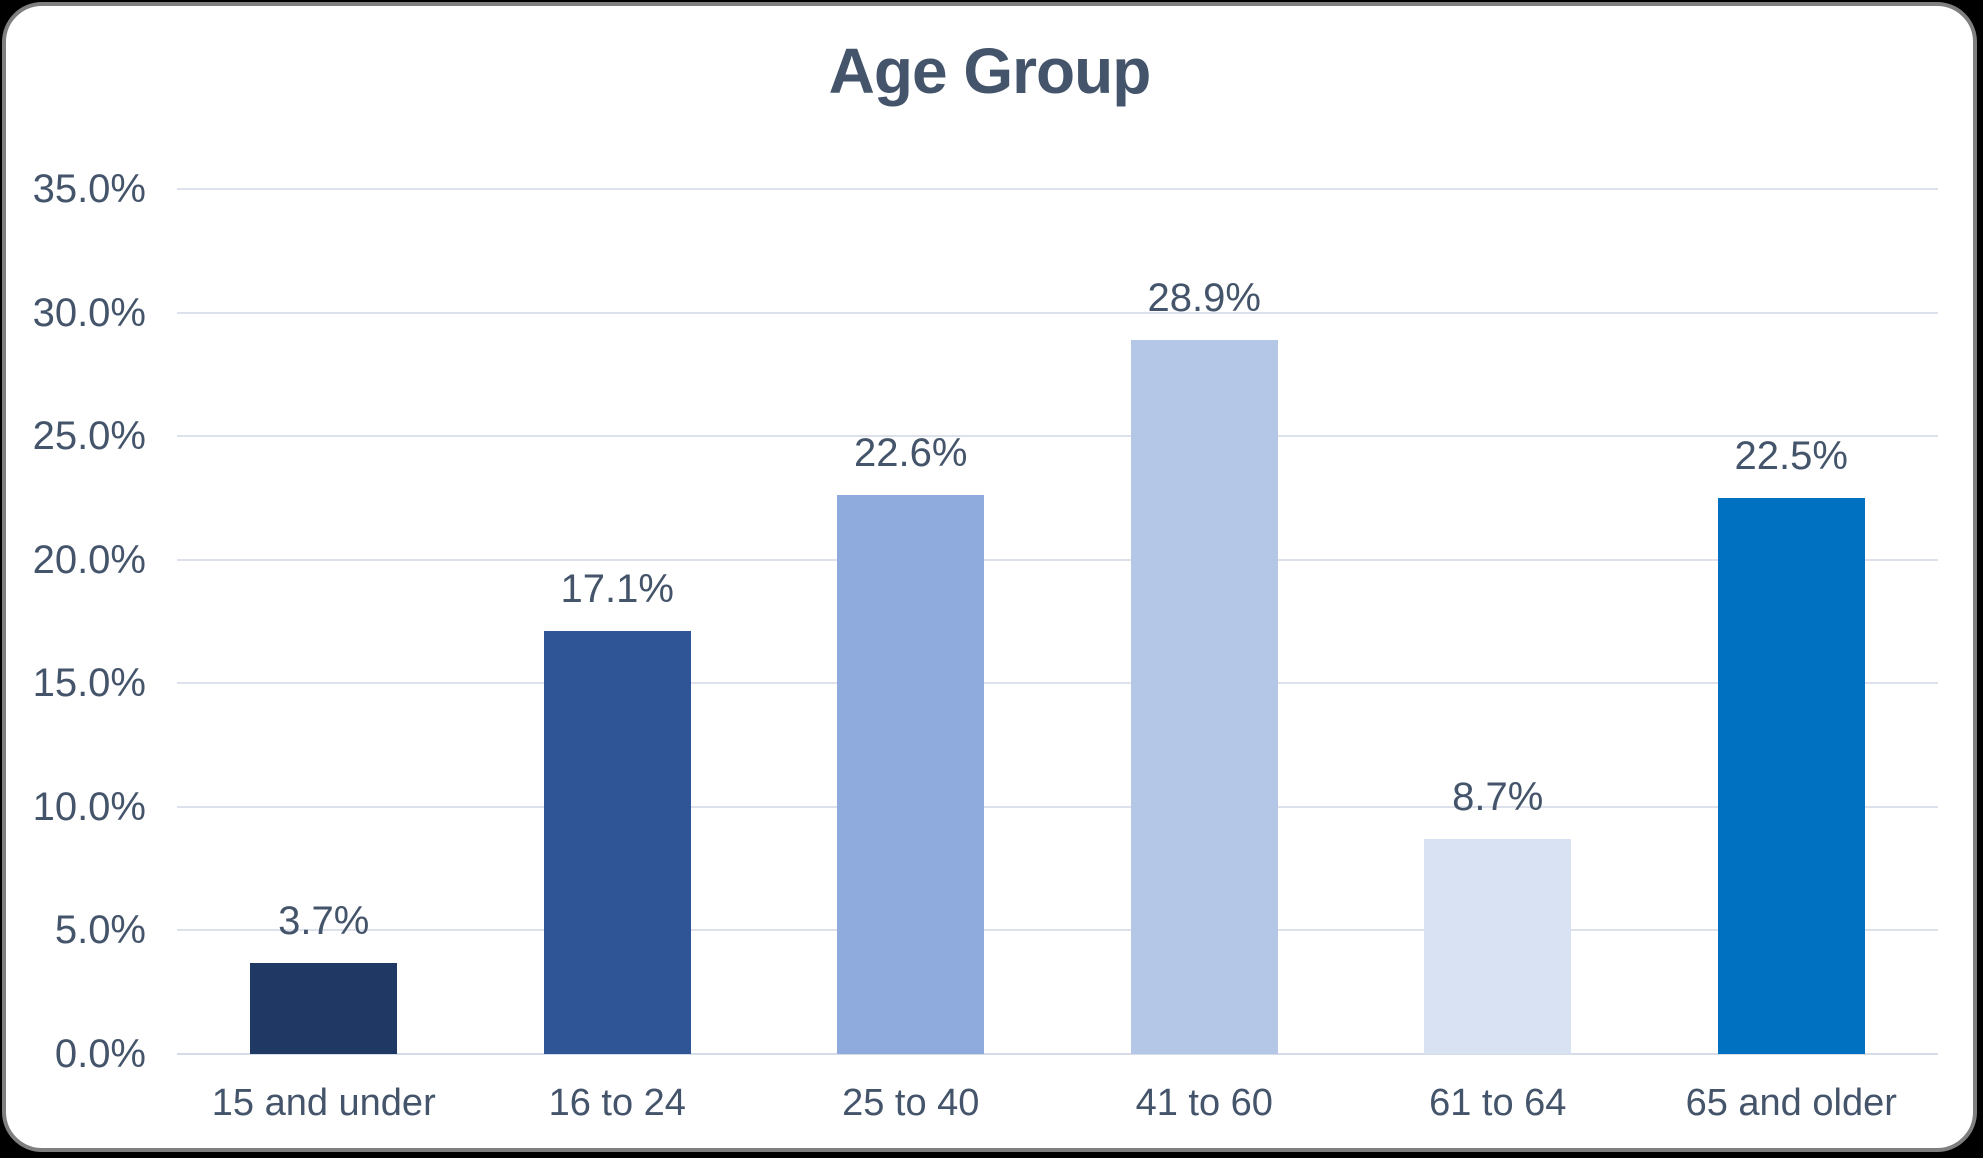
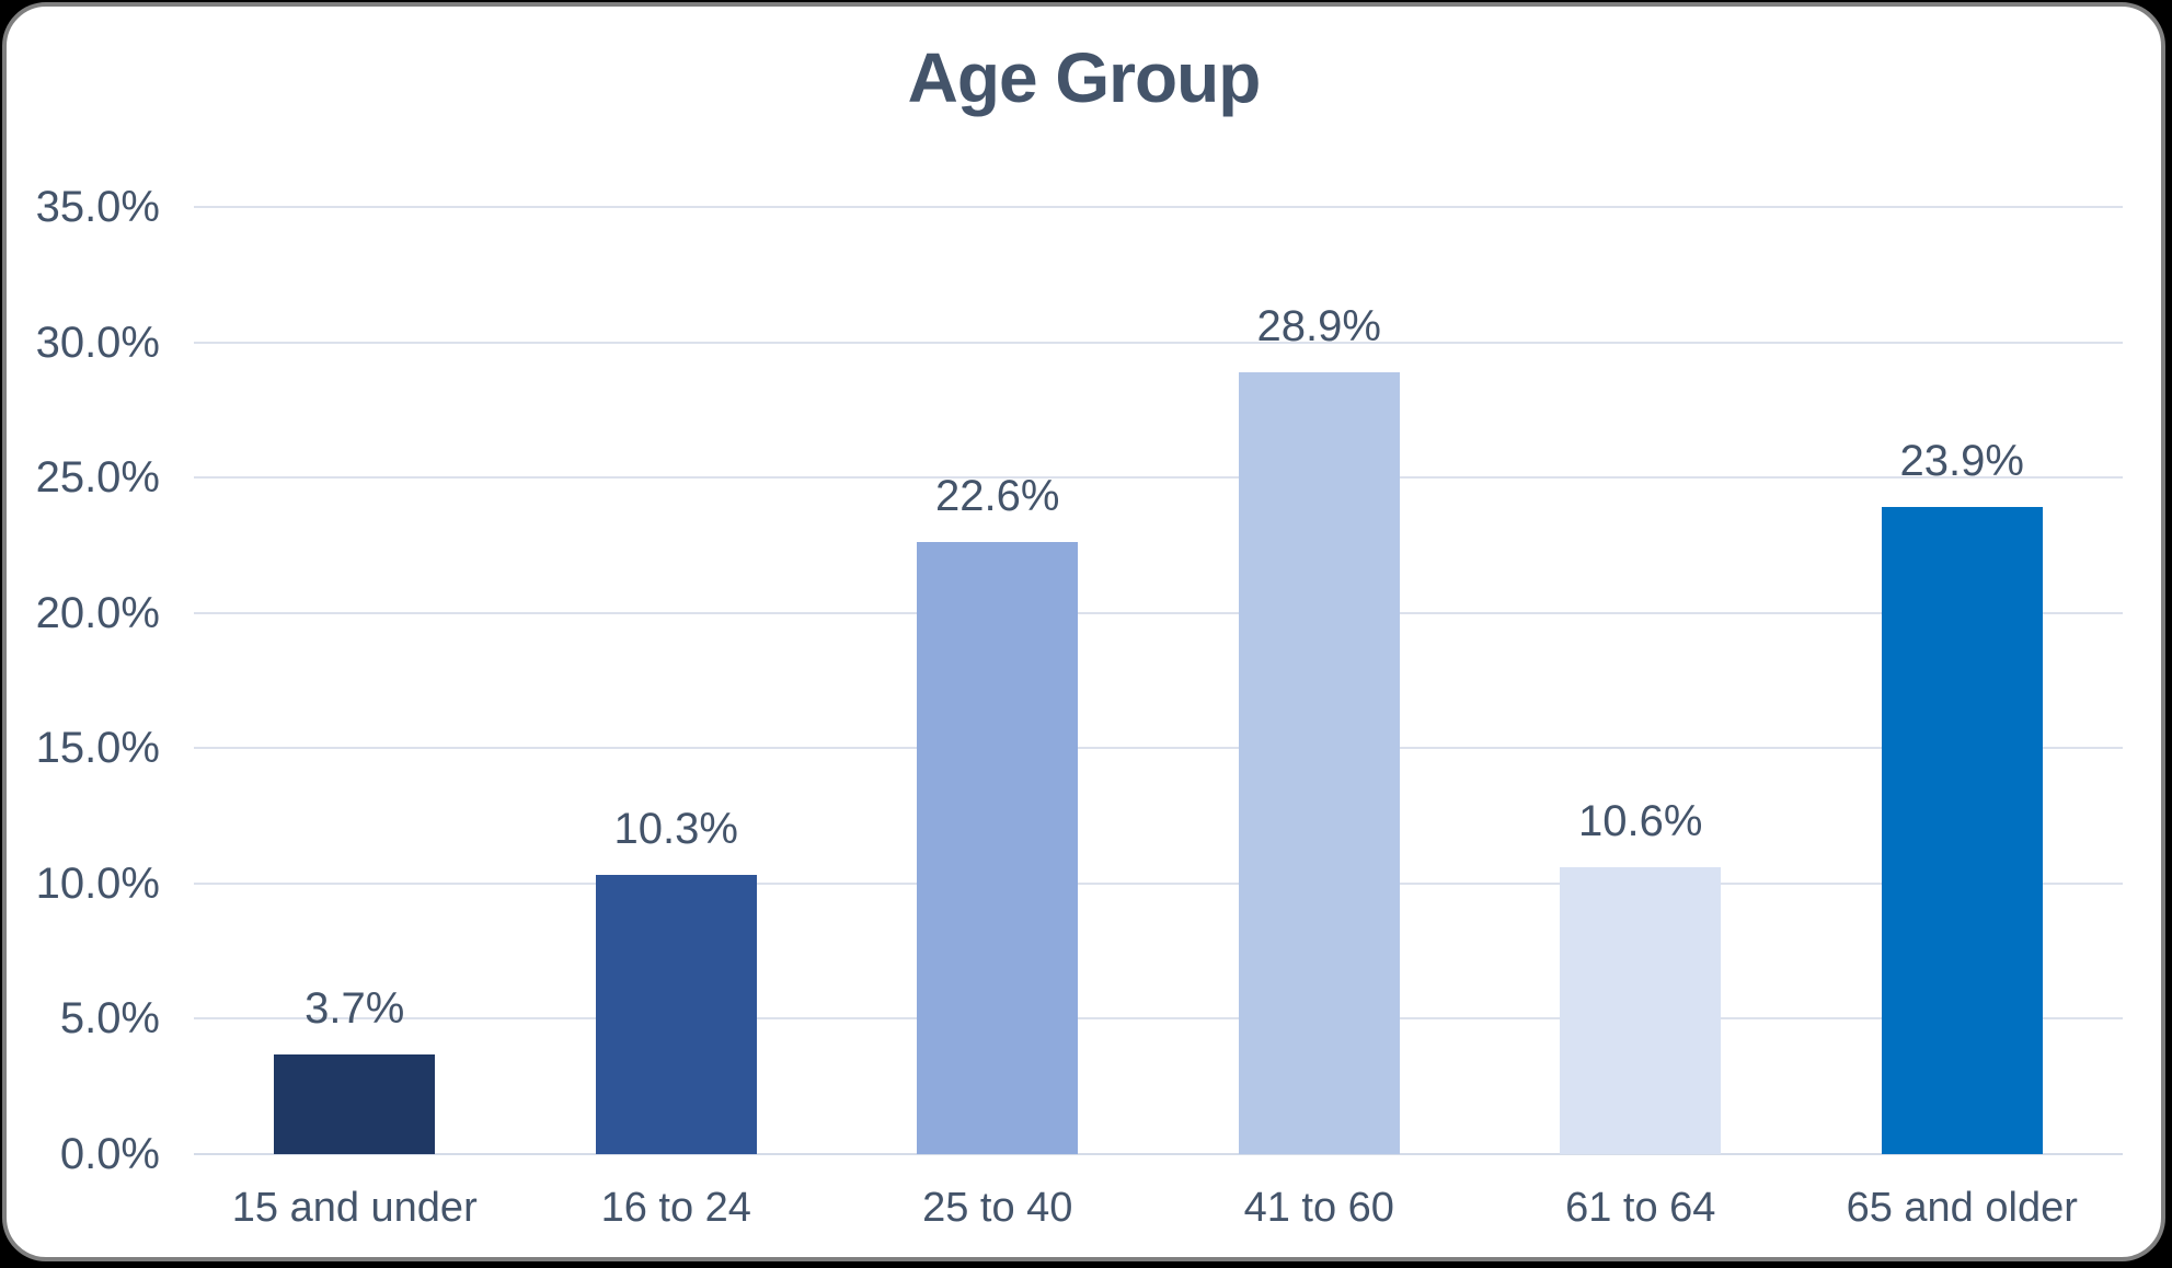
16 to 24: 17.1% -> 10.3%
61 to 64: 8.7% -> 10.6%
65 and older: 22.5% -> 23.9%
